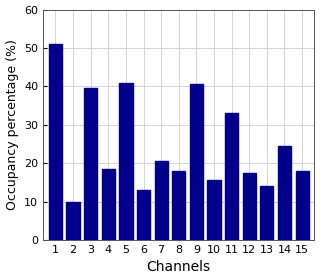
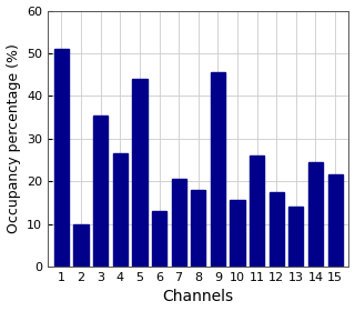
3: 39.5 -> 35.5
4: 18.5 -> 26.5
5: 41.0 -> 44.0
9: 40.5 -> 45.5
11: 33.0 -> 26.0
15: 18.0 -> 21.5
